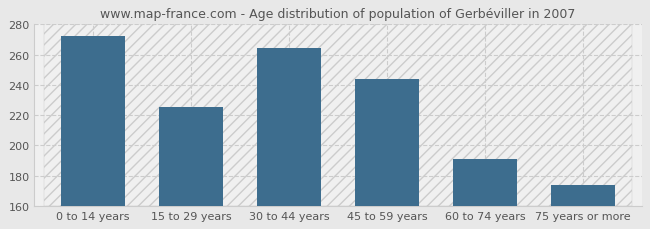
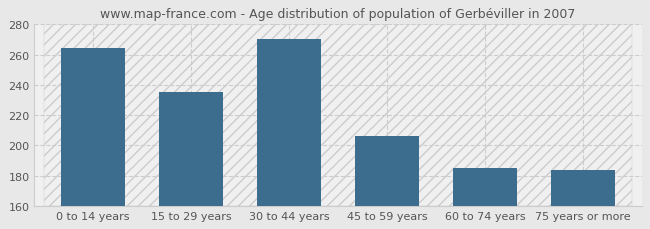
0 to 14 years: 272 -> 264
15 to 29 years: 225 -> 235
30 to 44 years: 264 -> 270
45 to 59 years: 244 -> 206
60 to 74 years: 191 -> 185
75 years or more: 174 -> 184
